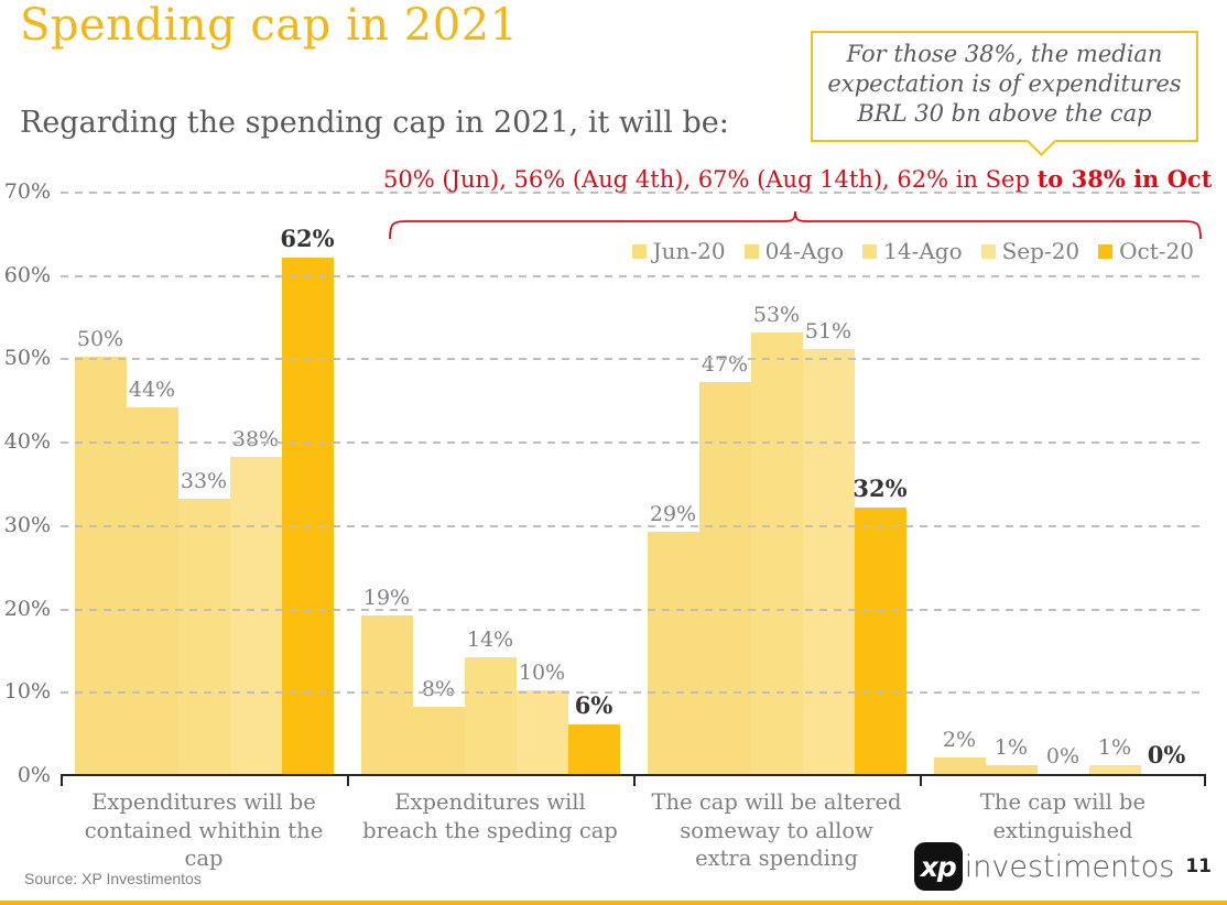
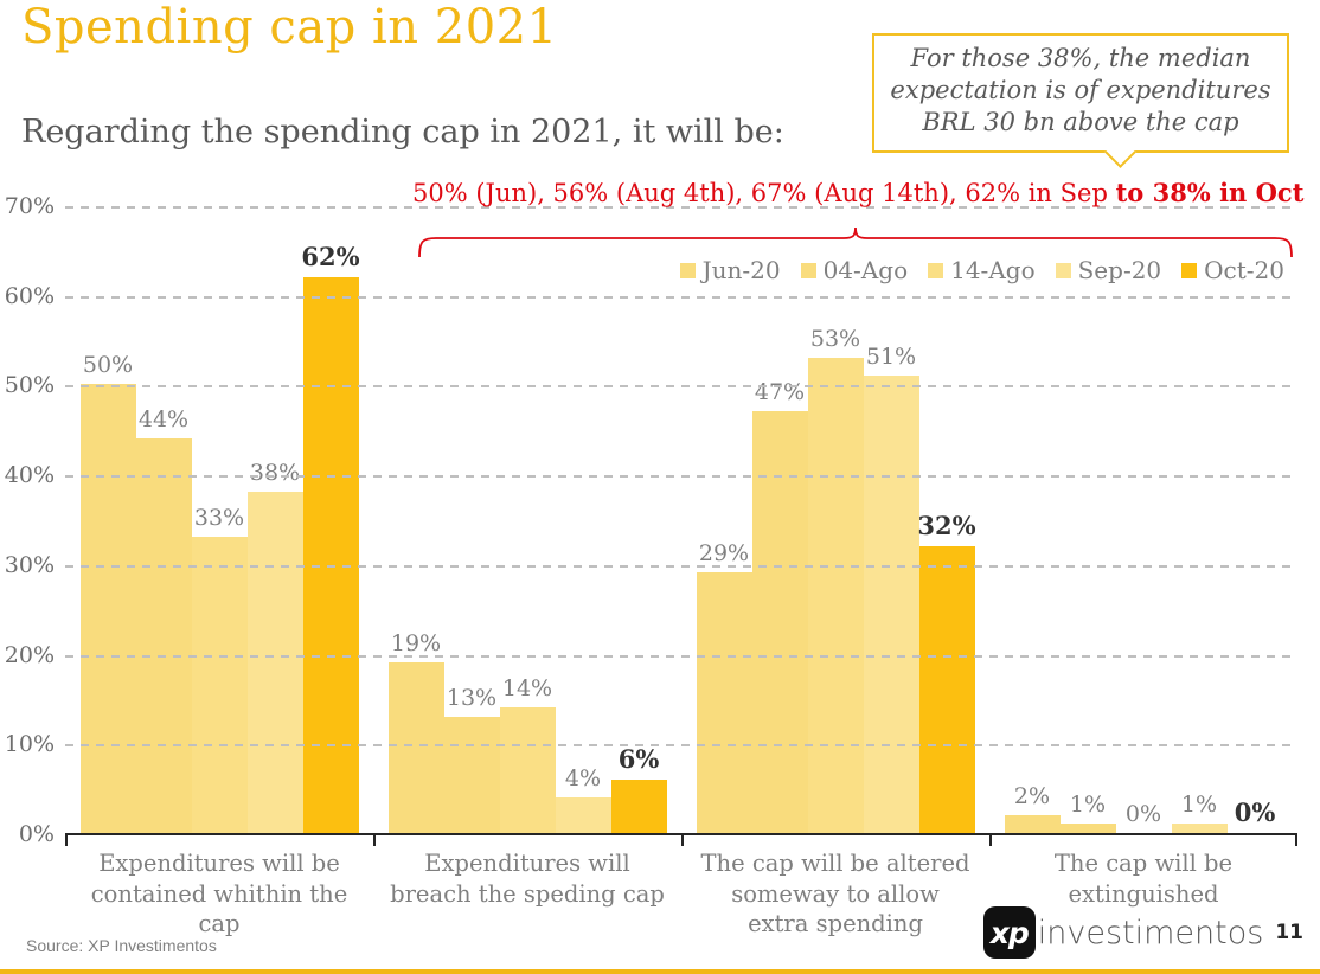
04-Ago/Expenditures will breach the speding cap: 8% -> 13%
Sep-20/Expenditures will breach the speding cap: 10% -> 4%
